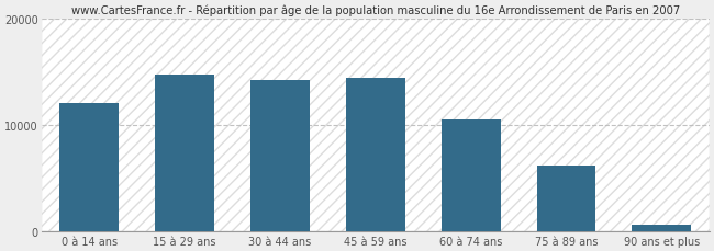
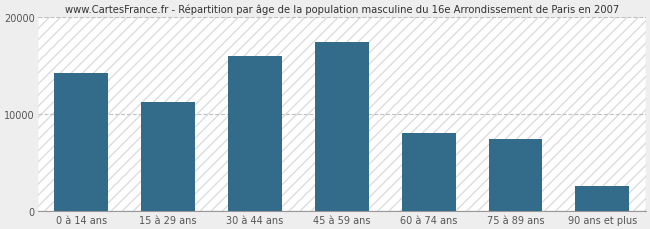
0 à 14 ans: 12100 -> 14200
15 à 29 ans: 14700 -> 11200
30 à 44 ans: 14200 -> 16000
45 à 59 ans: 14400 -> 17400
60 à 74 ans: 10500 -> 8000
75 à 89 ans: 6200 -> 7400
90 ans et plus: 600 -> 2600
